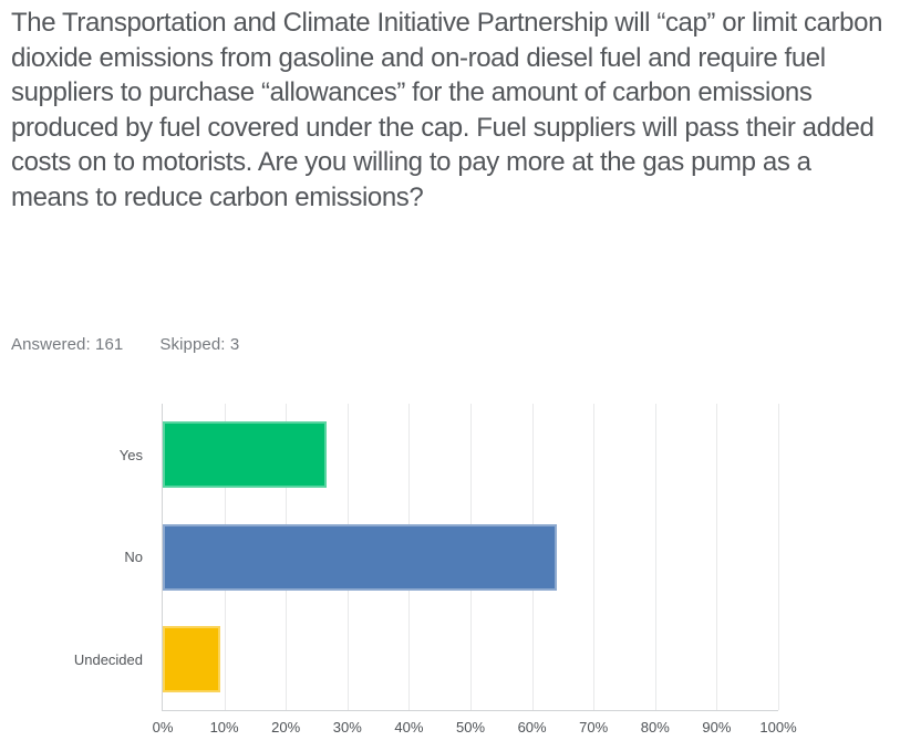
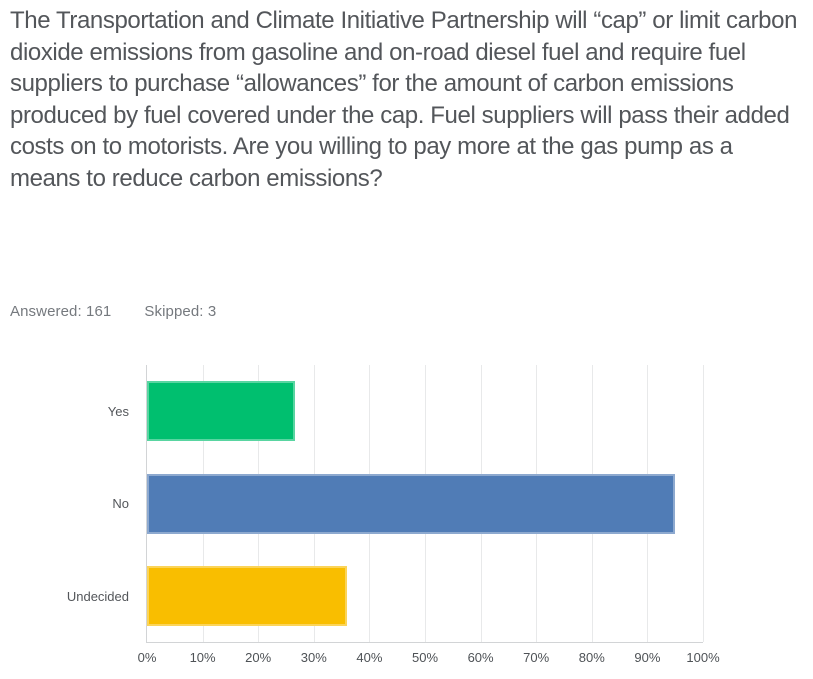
No: 64% -> 95%
Undecided: 9% -> 36%
